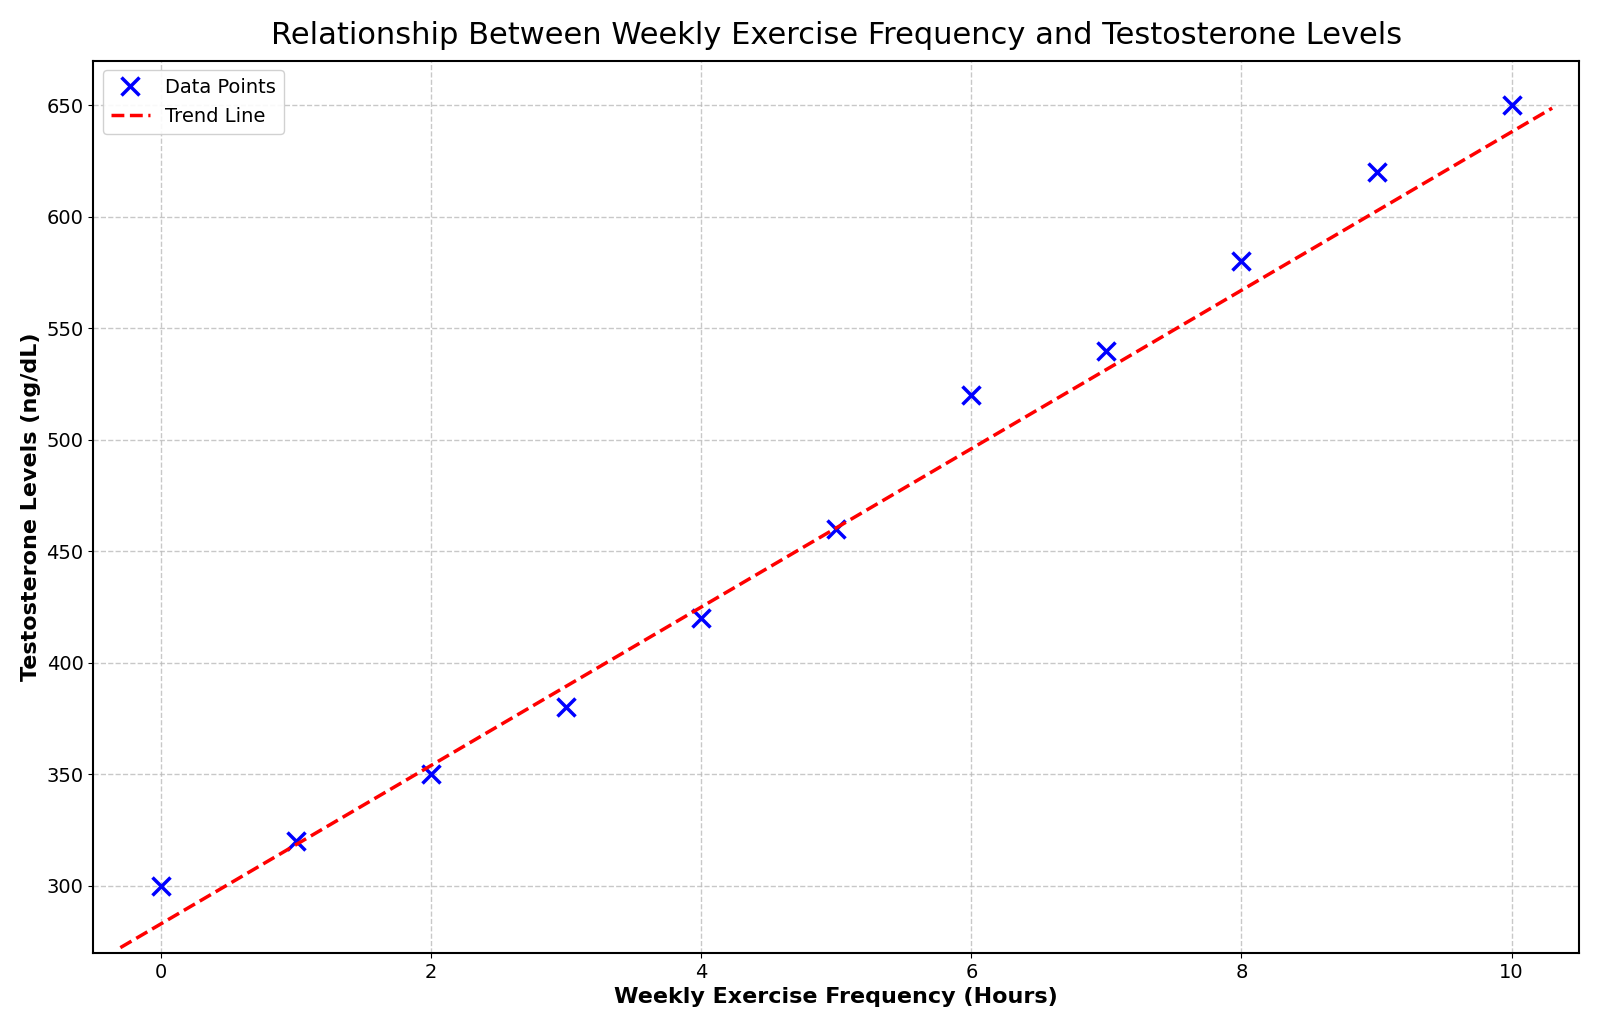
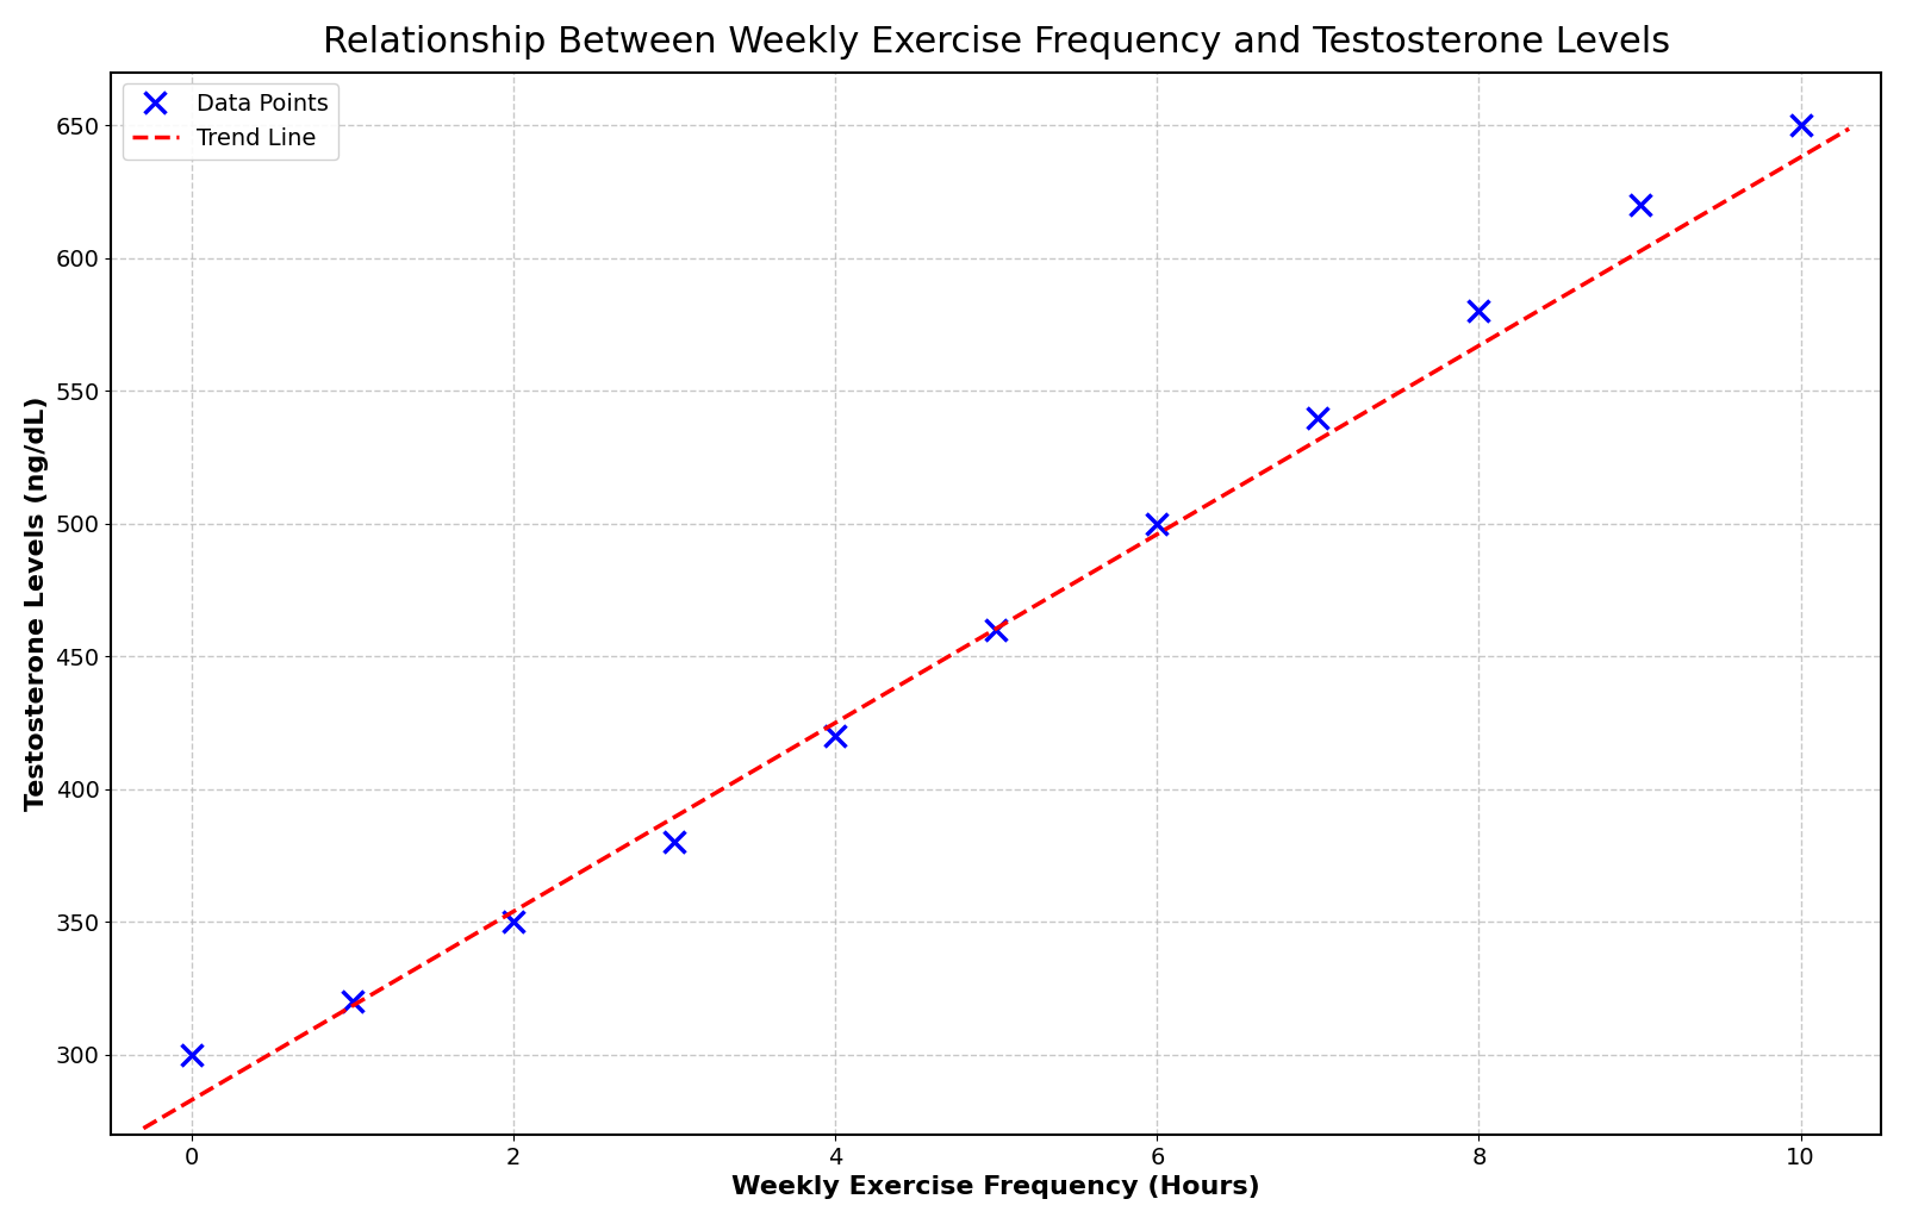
6: 520 -> 500
